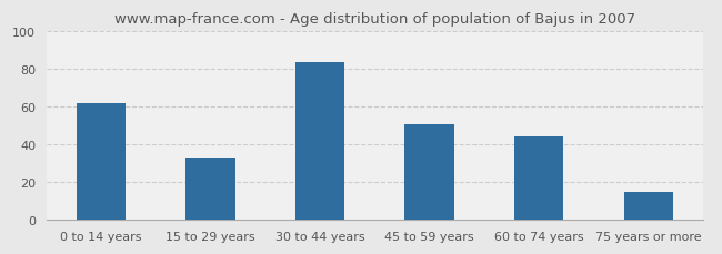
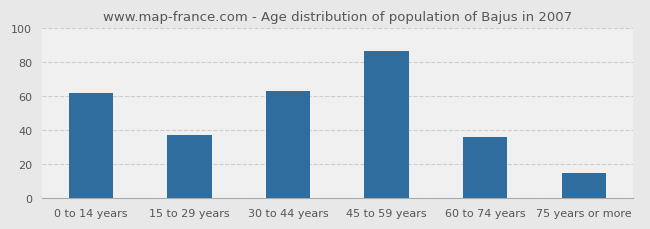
15 to 29 years: 33 -> 37
30 to 44 years: 84 -> 63
45 to 59 years: 51 -> 87
60 to 74 years: 44 -> 36
